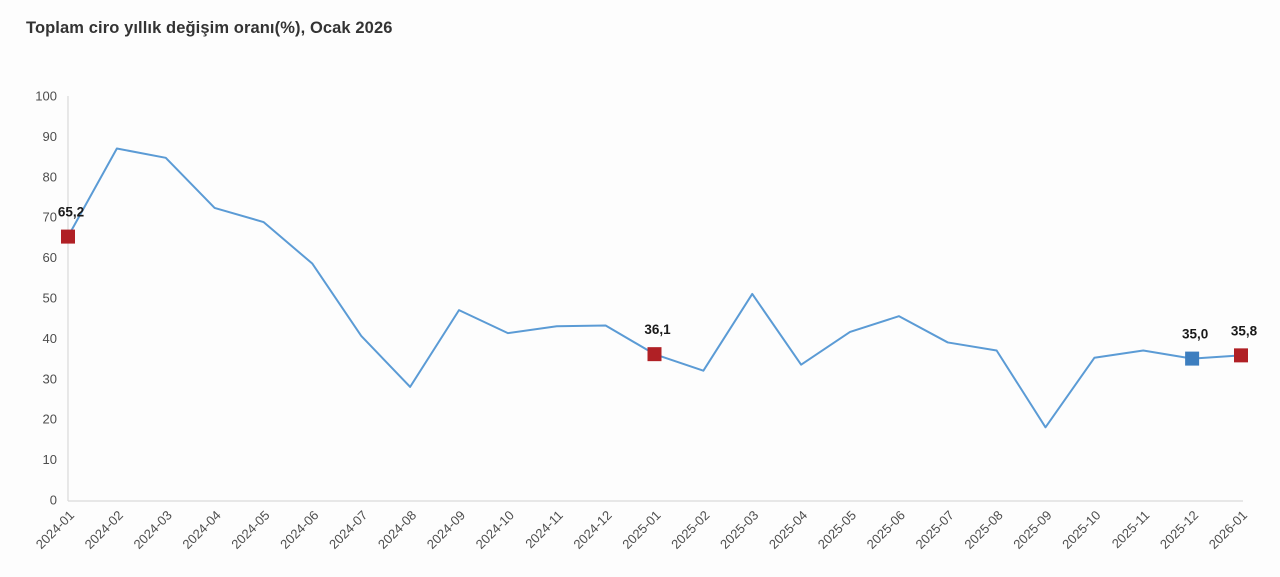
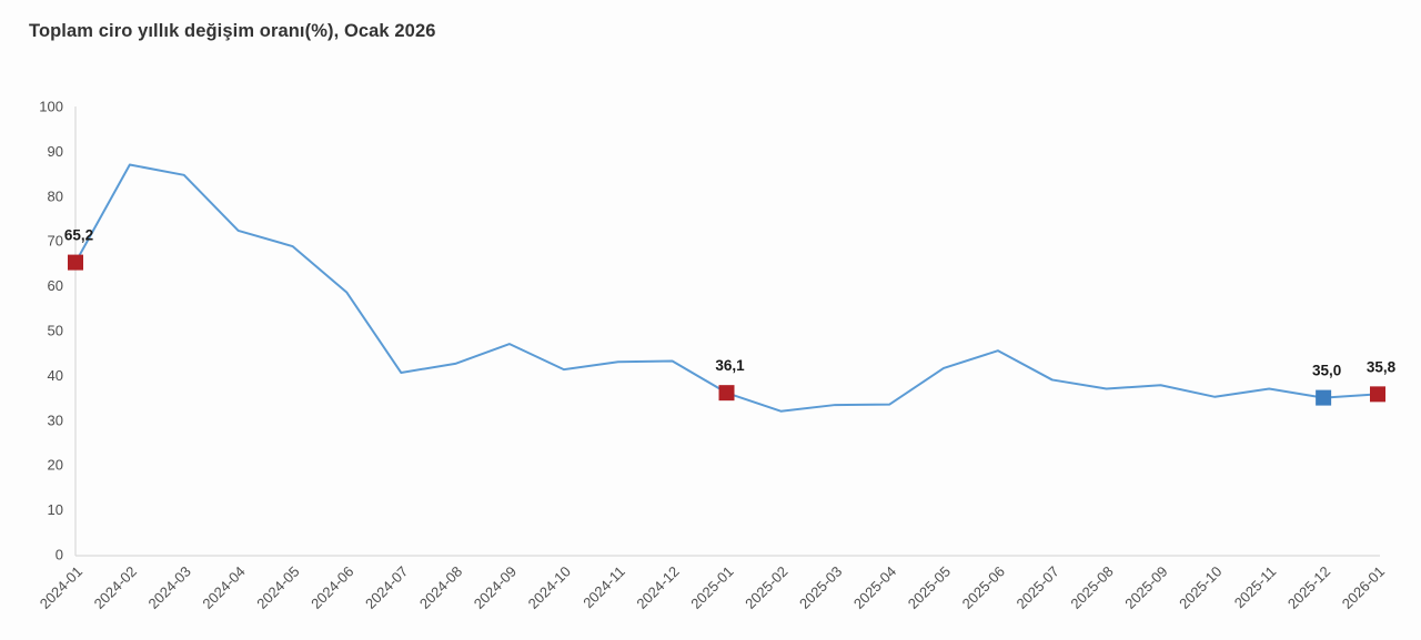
2024-08: 28 -> 43
2025-03: 51 -> 33
2025-09: 18 -> 38
